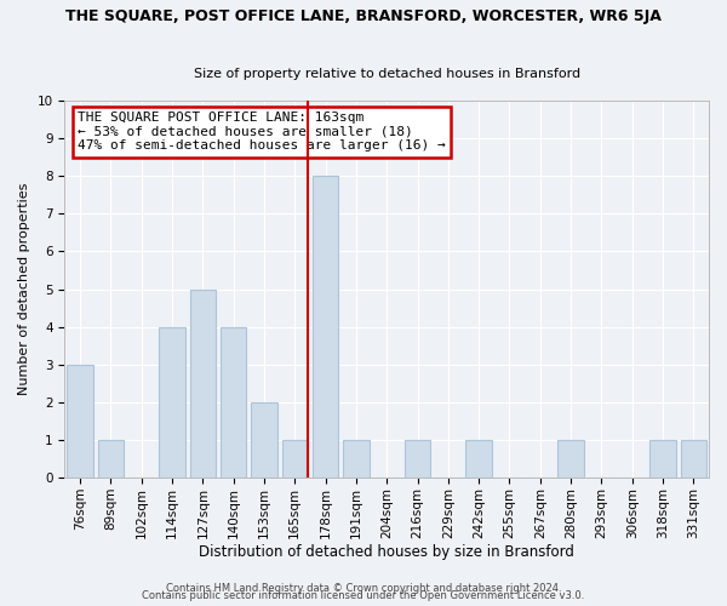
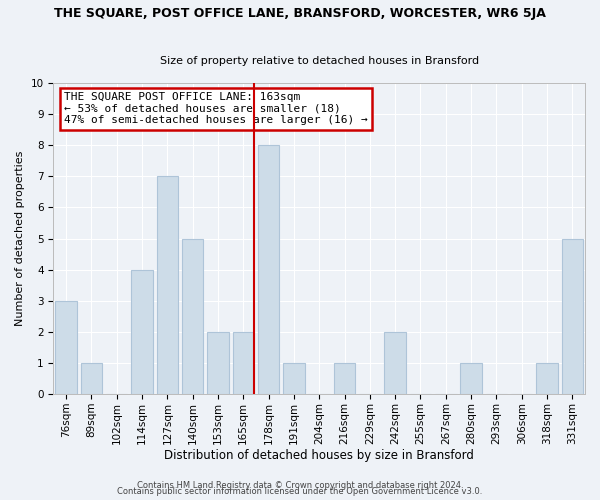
127sqm: 5 -> 7
140sqm: 4 -> 5
165sqm: 1 -> 2
242sqm: 1 -> 2
331sqm: 1 -> 5
